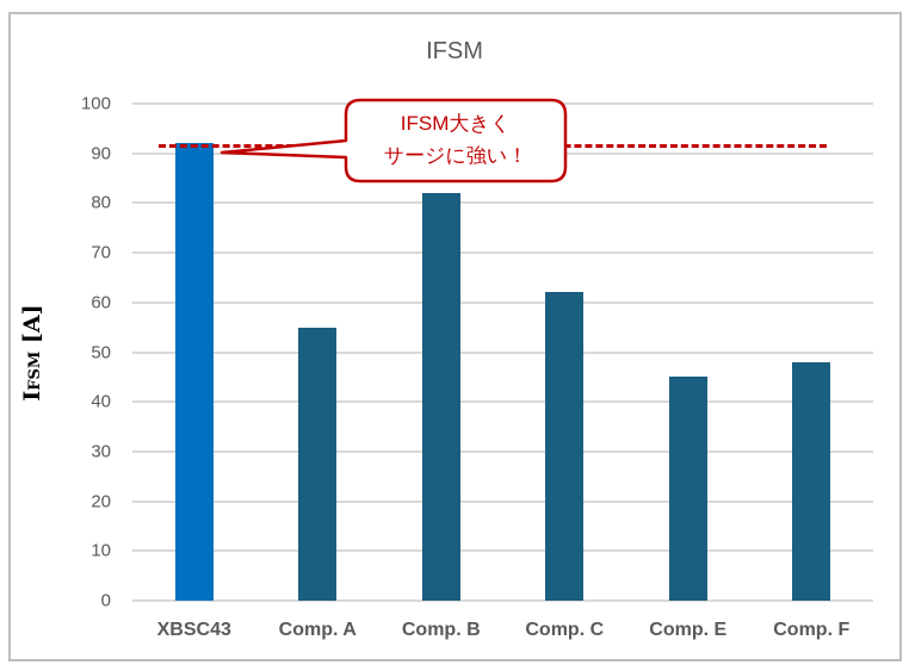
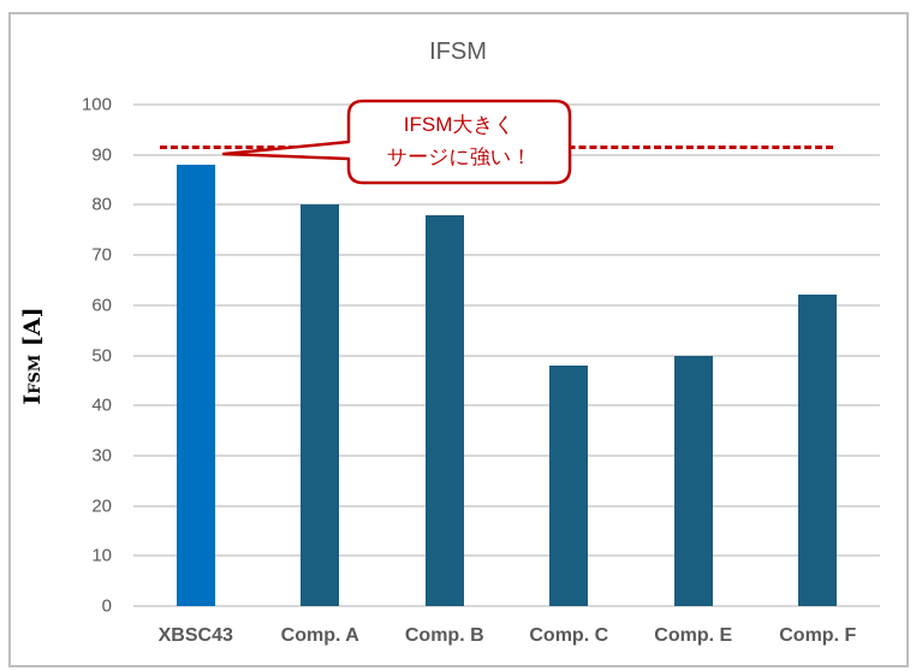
XBSC43: 92 -> 88
Comp. A: 55 -> 80
Comp. B: 82 -> 78
Comp. C: 62 -> 48
Comp. E: 45 -> 50
Comp. F: 48 -> 62
